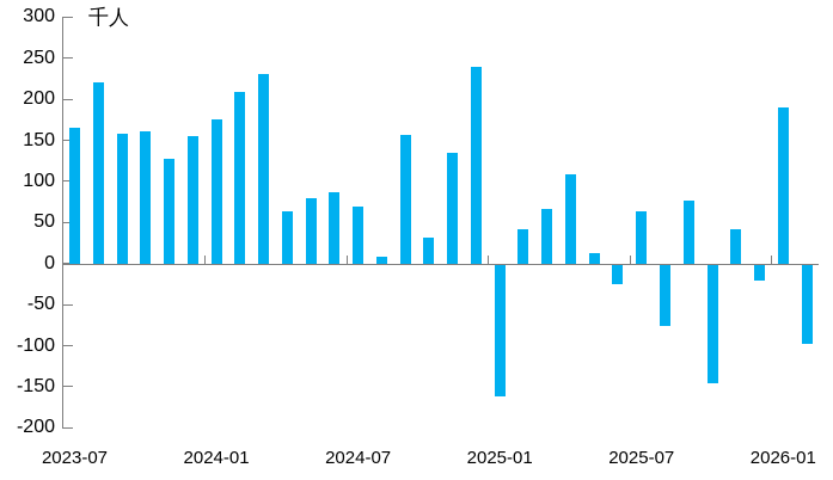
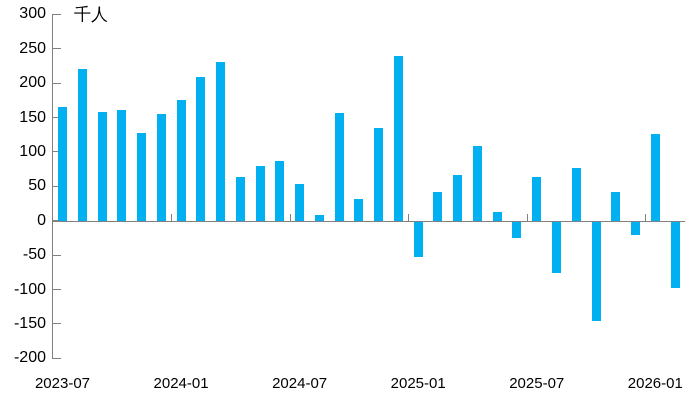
2024-07: 70 -> 50
2025-01: -160 -> -50
2026-01: 190 -> 130
